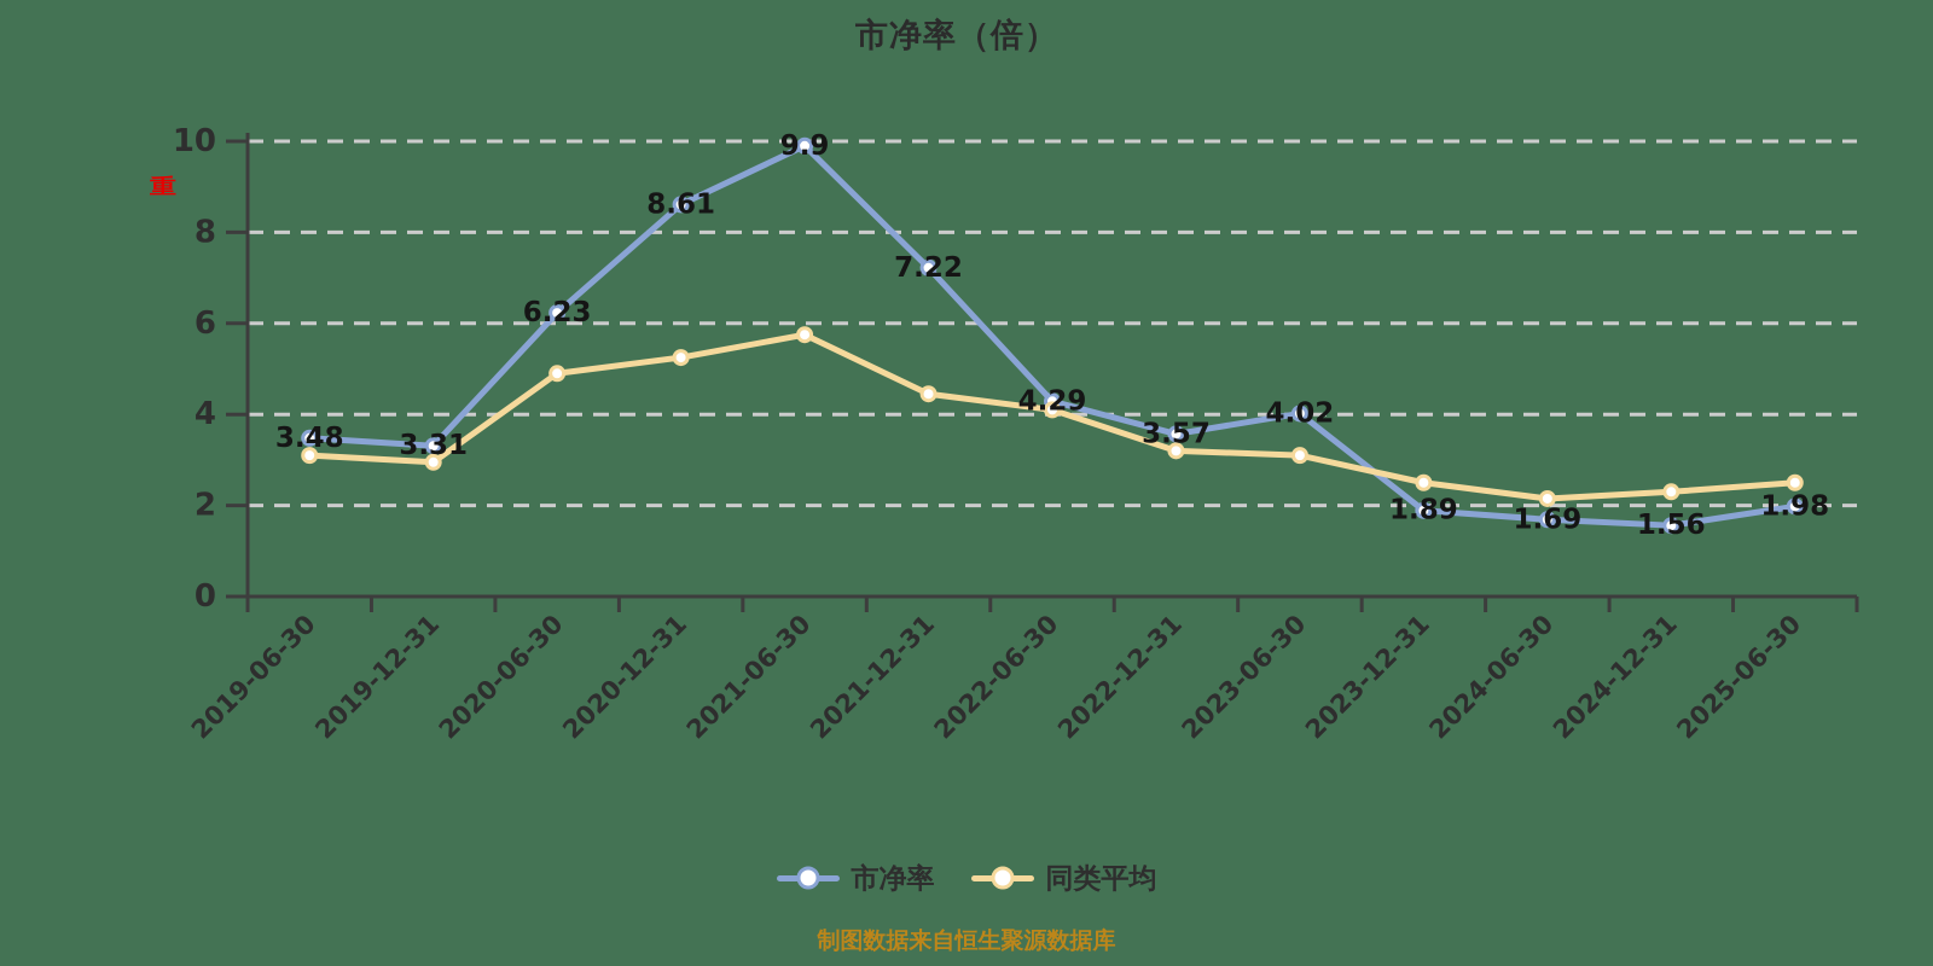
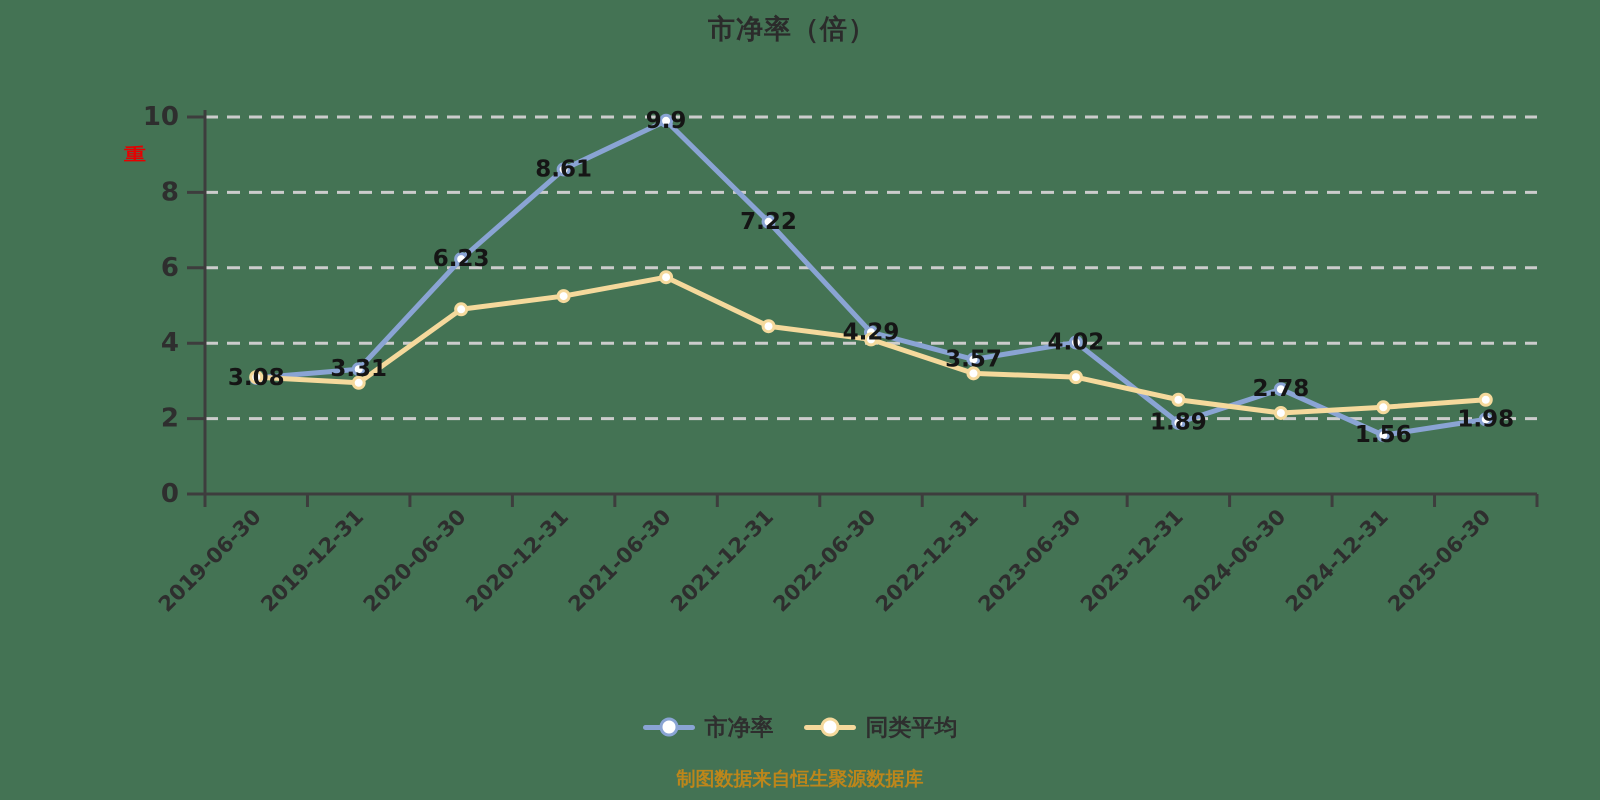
市净率/2019-06-30: 3.48 -> 3.08
市净率/2024-06-30: 1.69 -> 2.78
